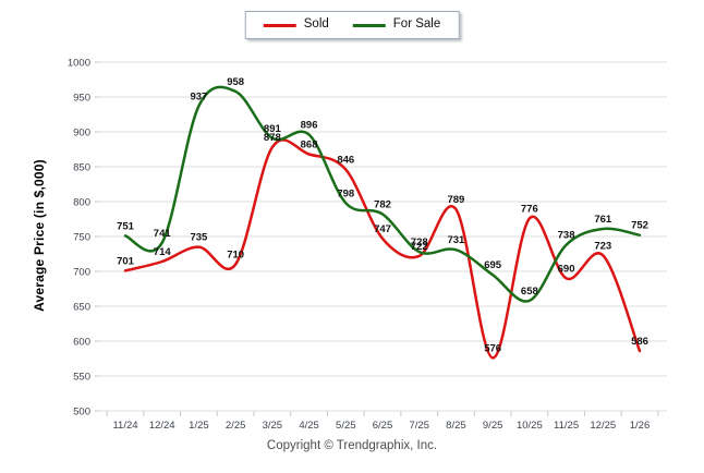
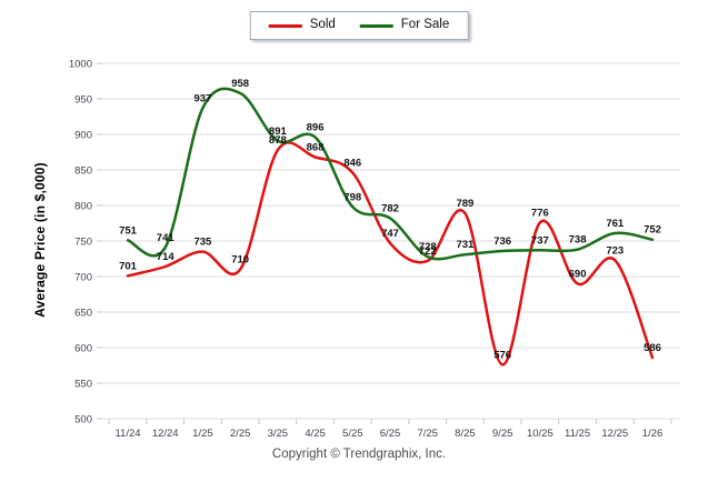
For Sale/9/25: 695 -> 736
For Sale/10/25: 658 -> 737
